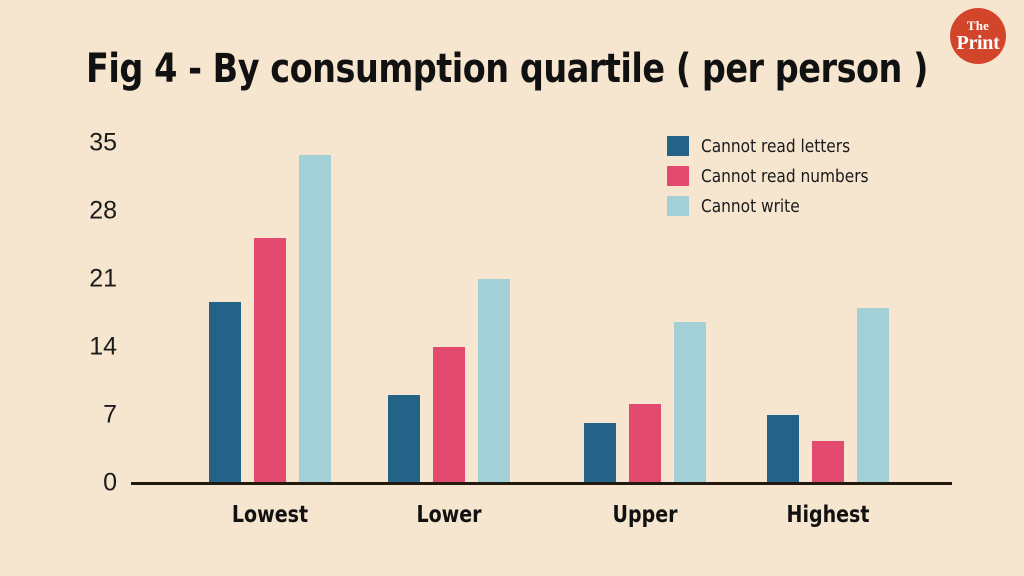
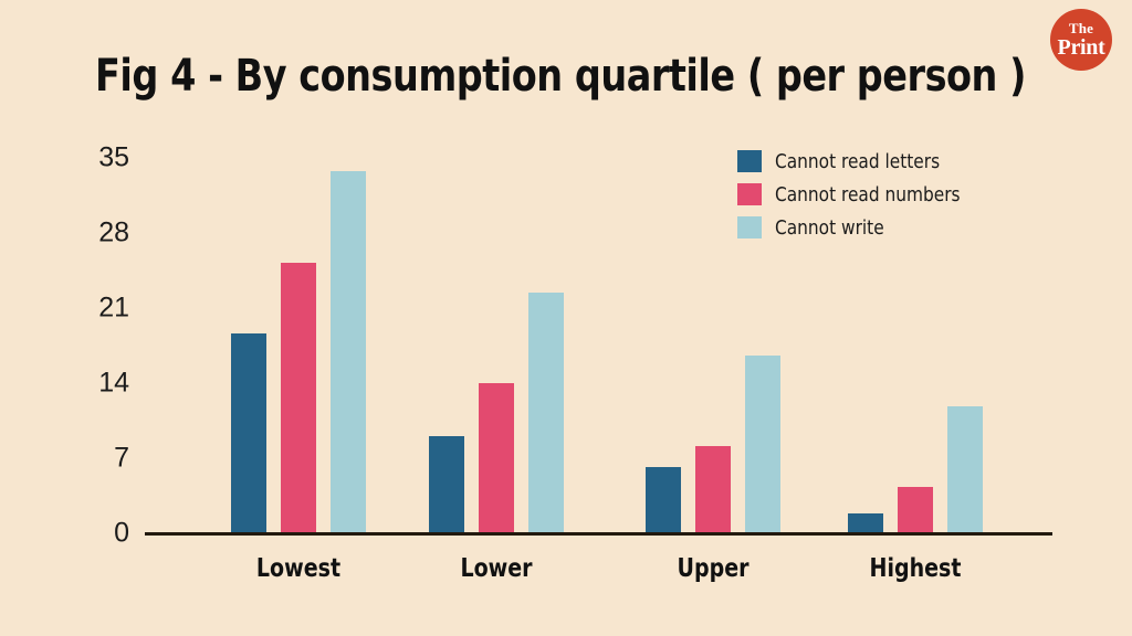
Cannot write/Lower: 21 -> 22
Cannot read letters/Highest: 7 -> 2
Cannot write/Highest: 18 -> 12
